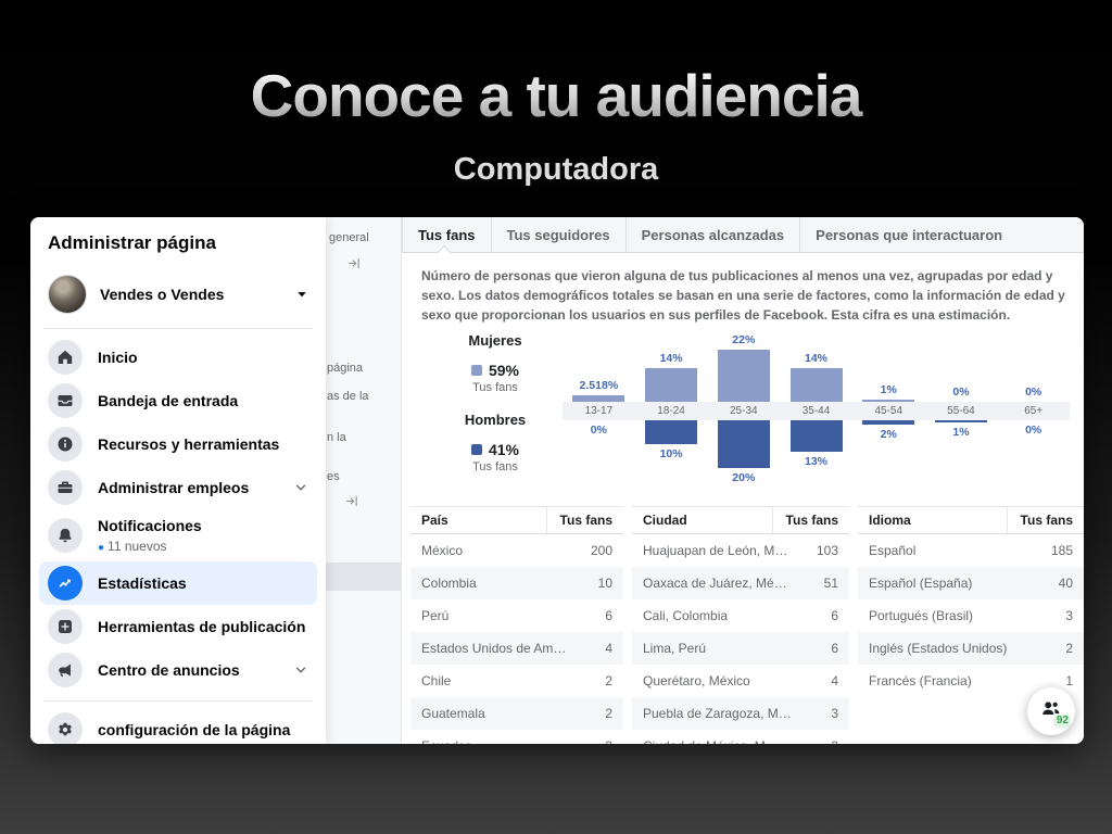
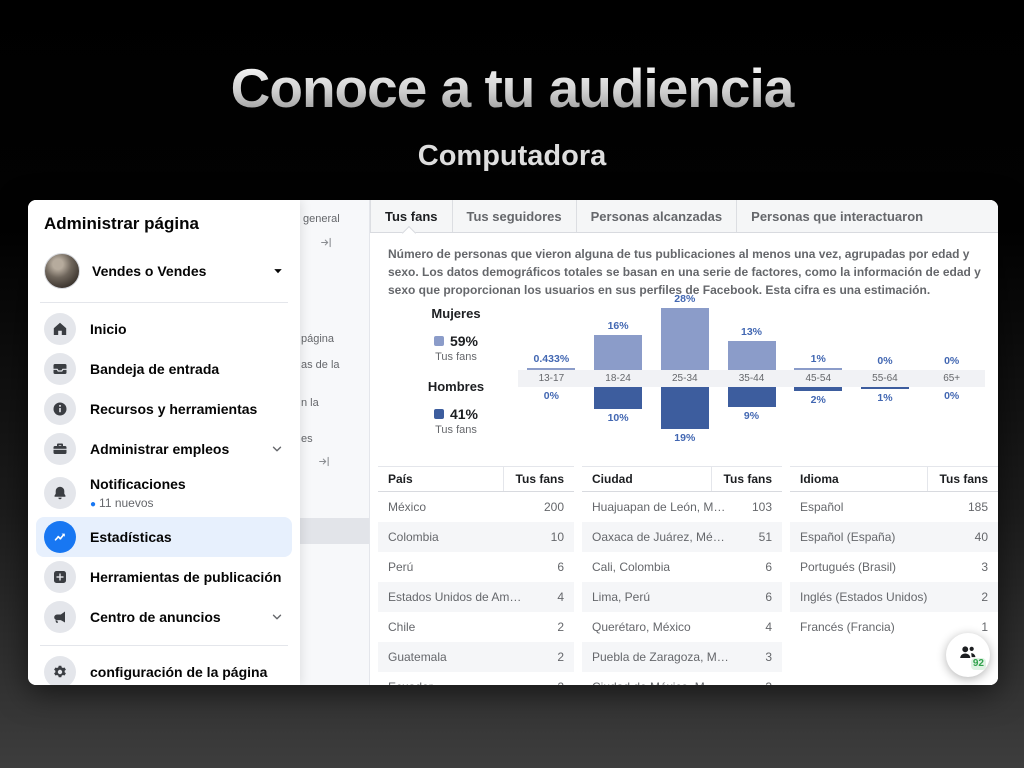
Mujeres/13-17: 2.518% -> 0.433%
Mujeres/18-24: 14% -> 16%
Mujeres/25-34: 22% -> 28%
Hombres/25-34: 20% -> 19%
Mujeres/35-44: 14% -> 13%
Hombres/35-44: 13% -> 9%
